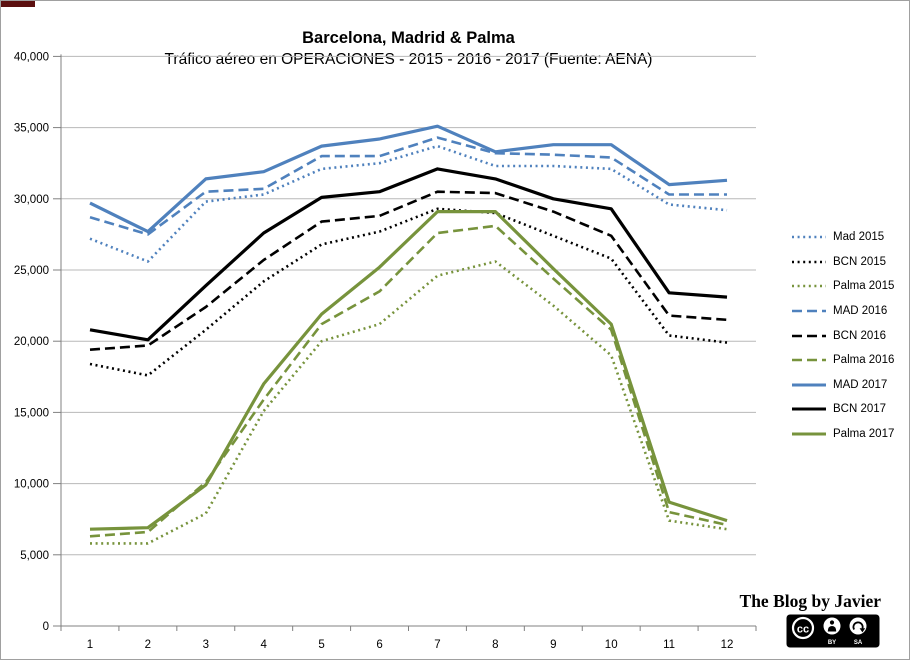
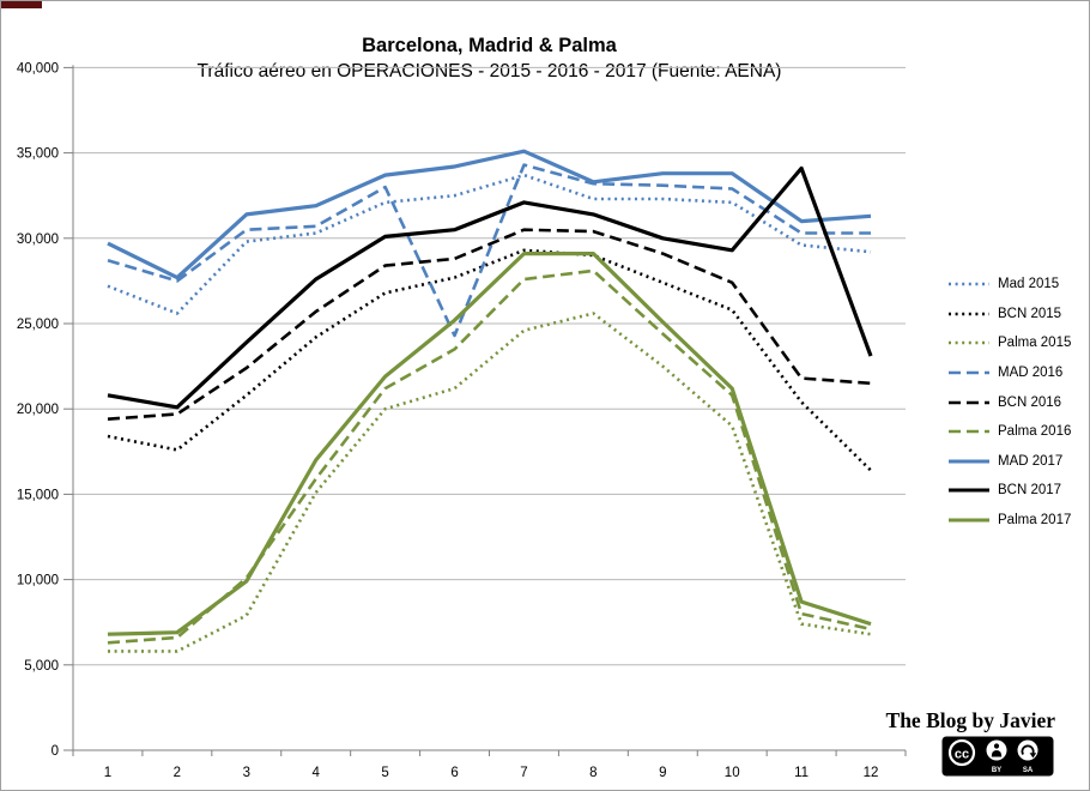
MAD 2016/6: 33000 -> 24300
BCN 2017/11: 23400 -> 34100
BCN 2015/12: 19900 -> 16400
